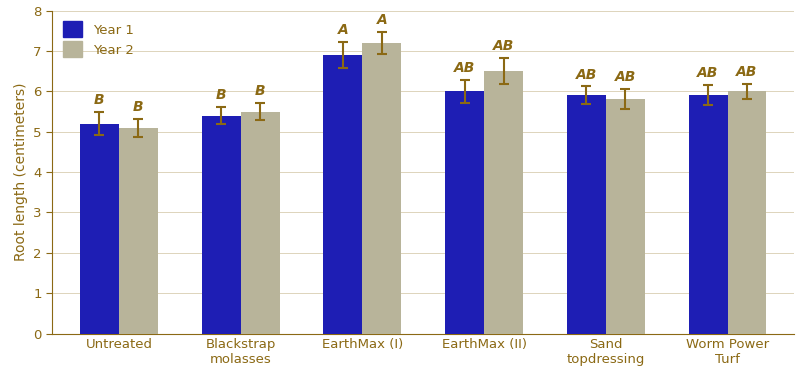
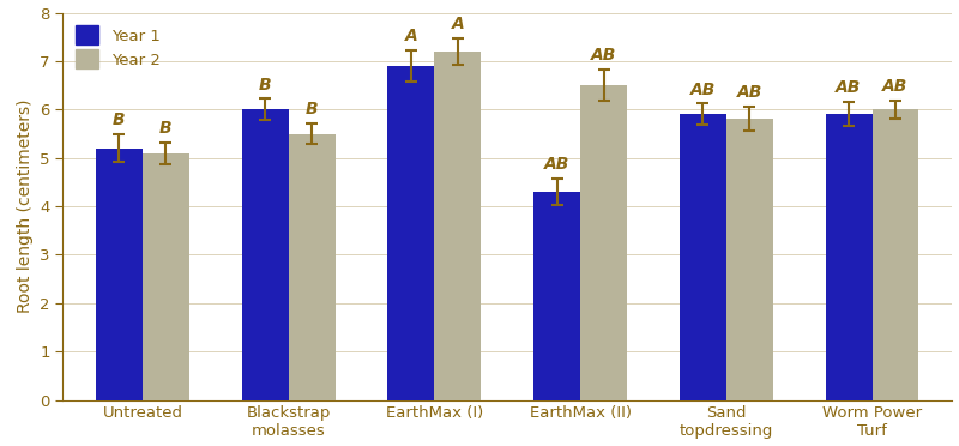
Year 1/Blackstrap molasses: 5.4 -> 6.0
Year 1/EarthMax (II): 6.0 -> 4.3
